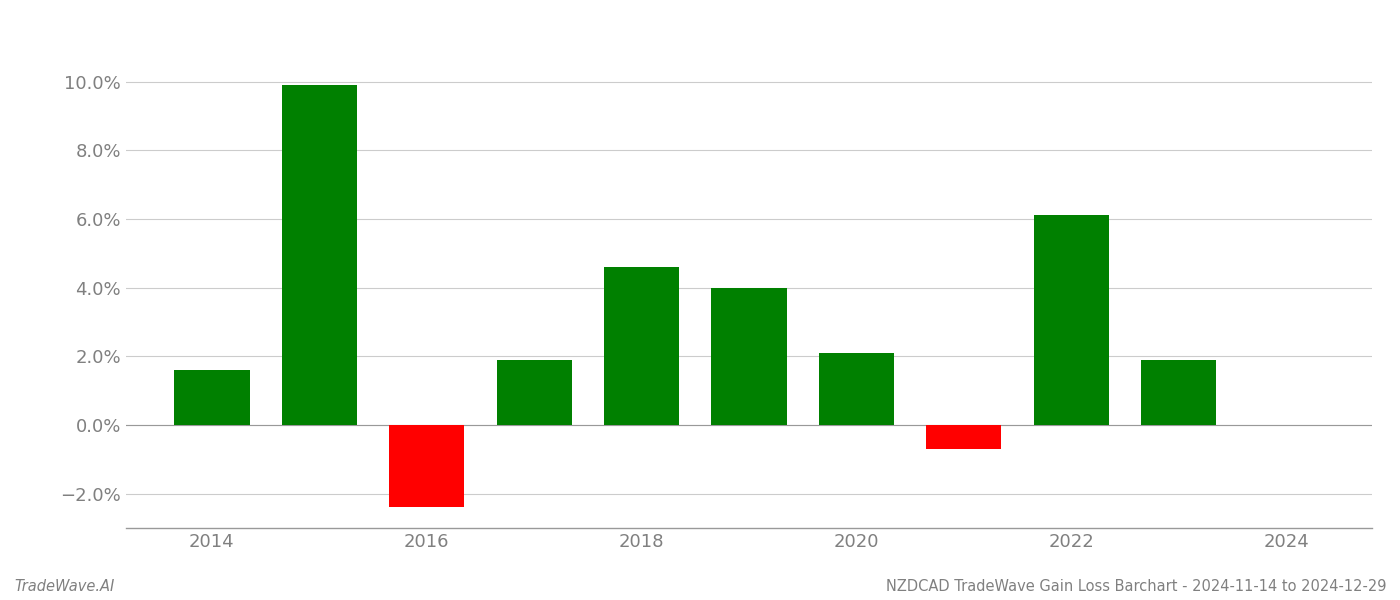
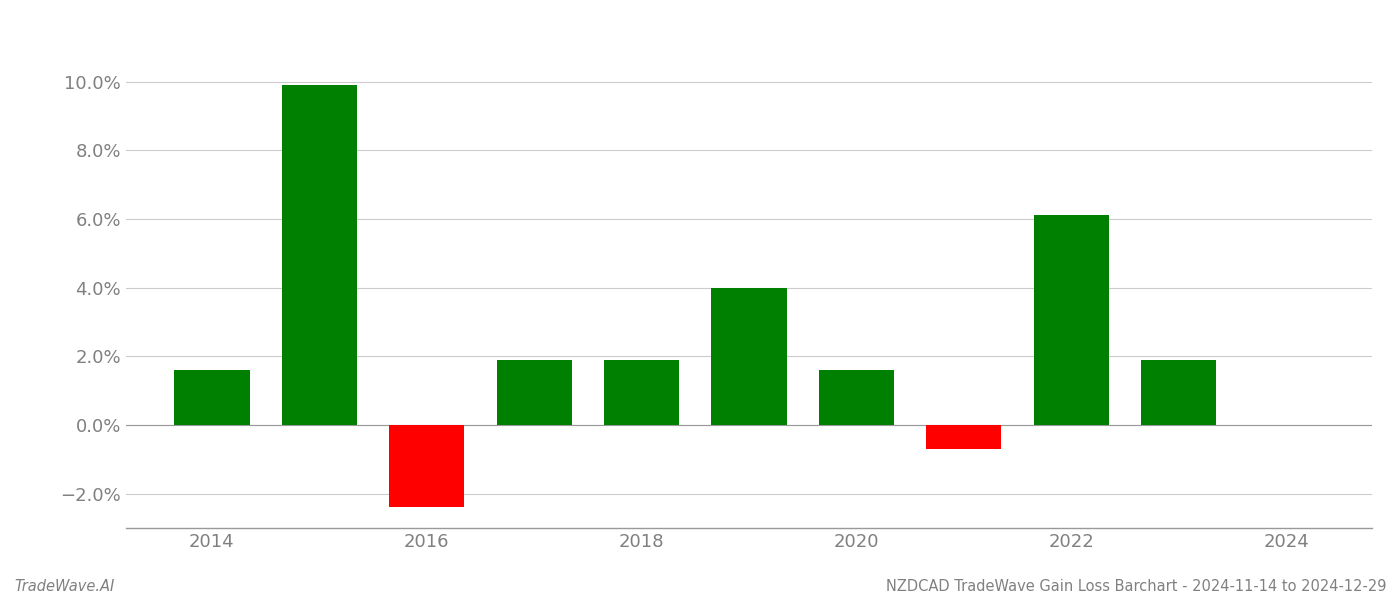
2018: 4.6% -> 1.9%
2020: 2.1% -> 1.6%
